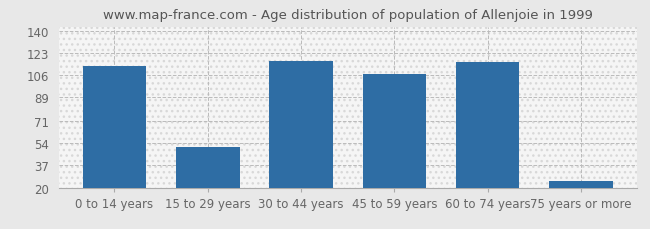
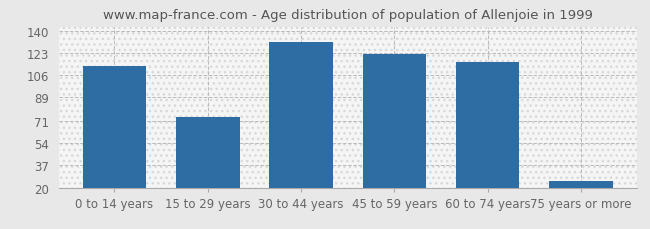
15 to 29 years: 51 -> 74
30 to 44 years: 117 -> 131
45 to 59 years: 107 -> 122
